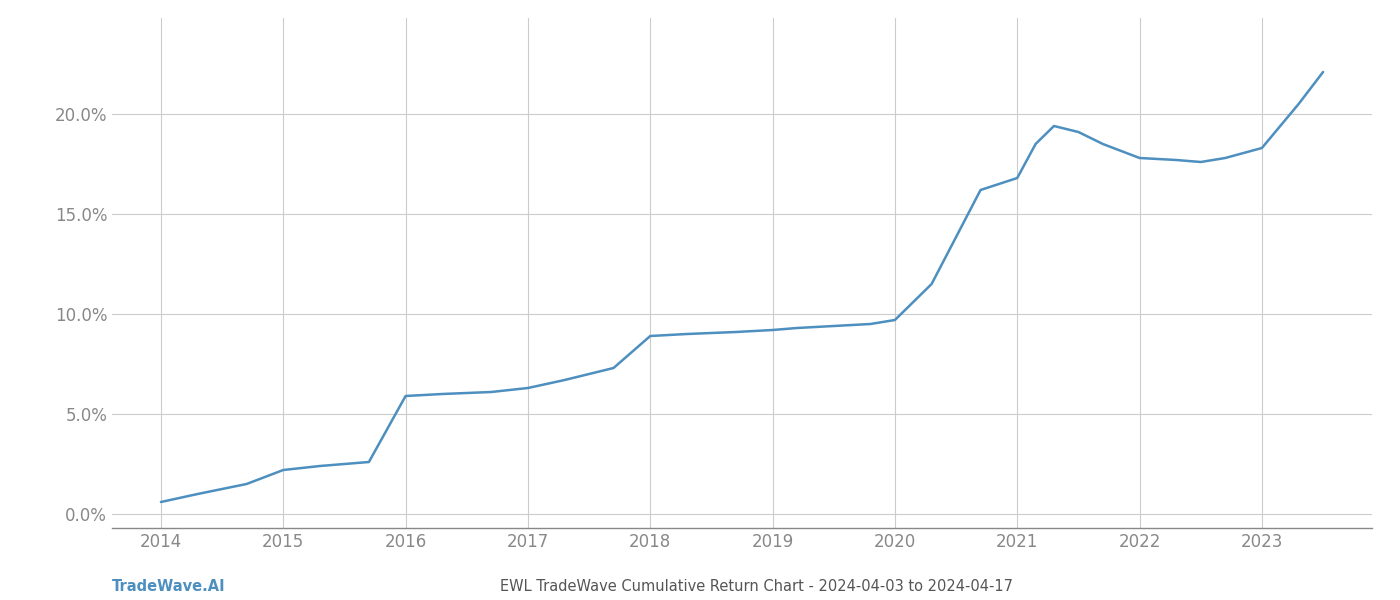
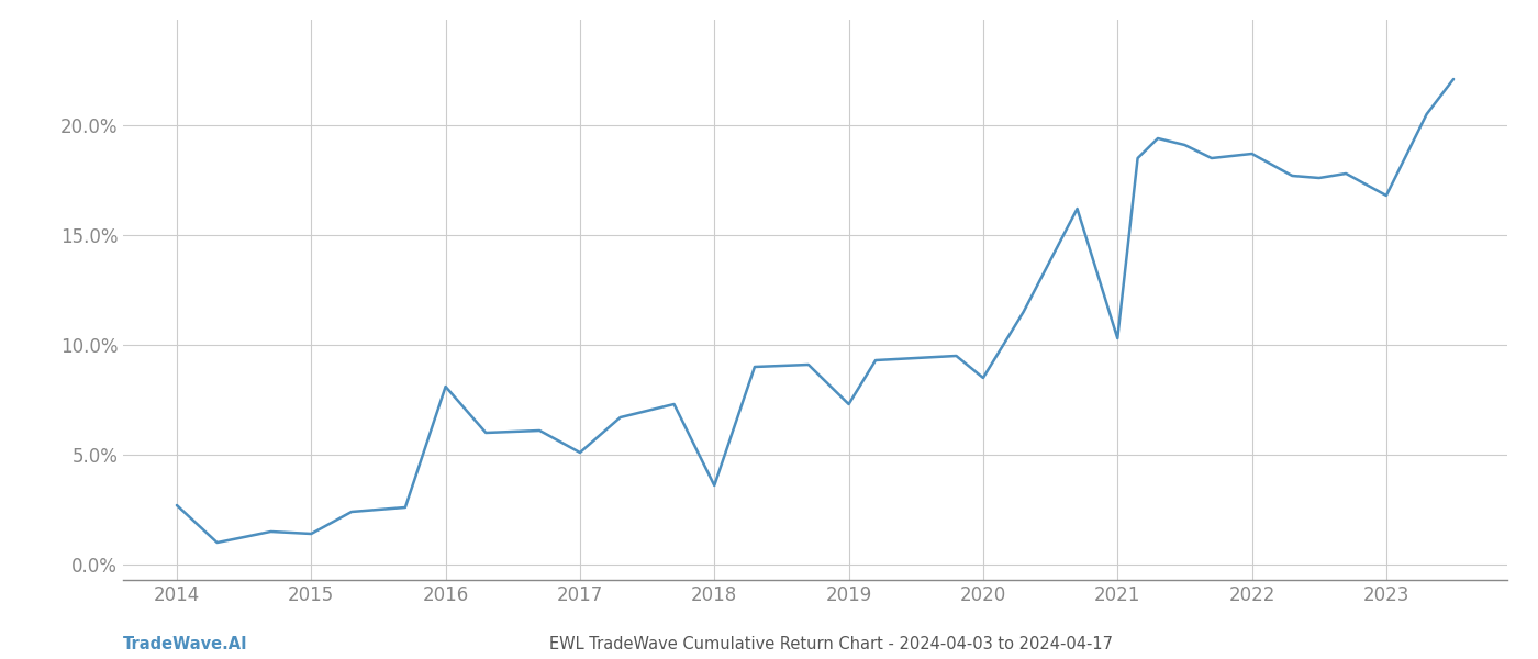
2014: 0.6% -> 2.7%
2015: 2.2% -> 1.4%
2016: 5.9% -> 8.1%
2017: 6.3% -> 5.1%
2018: 8.9% -> 3.6%
2019: 9.2% -> 7.3%
2020: 9.7% -> 8.5%
2021: 16.8% -> 10.3%
2022: 17.8% -> 18.7%
2023: 18.3% -> 16.8%
